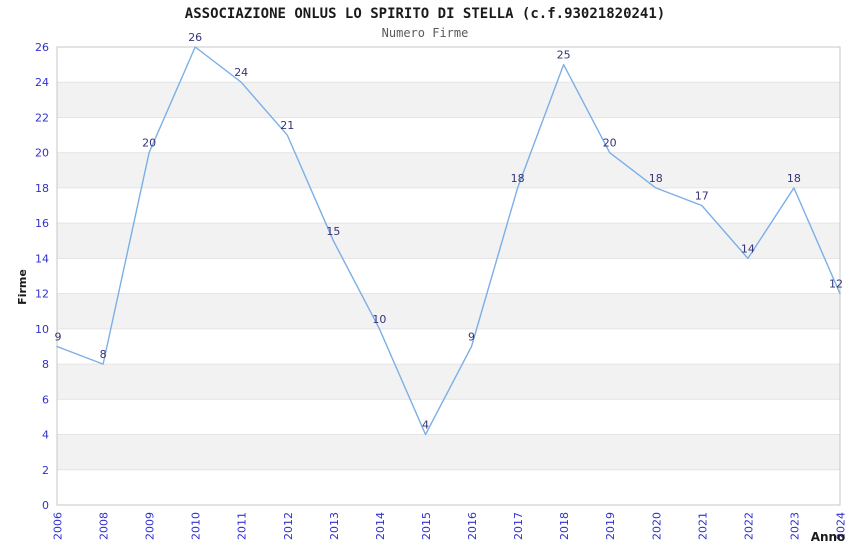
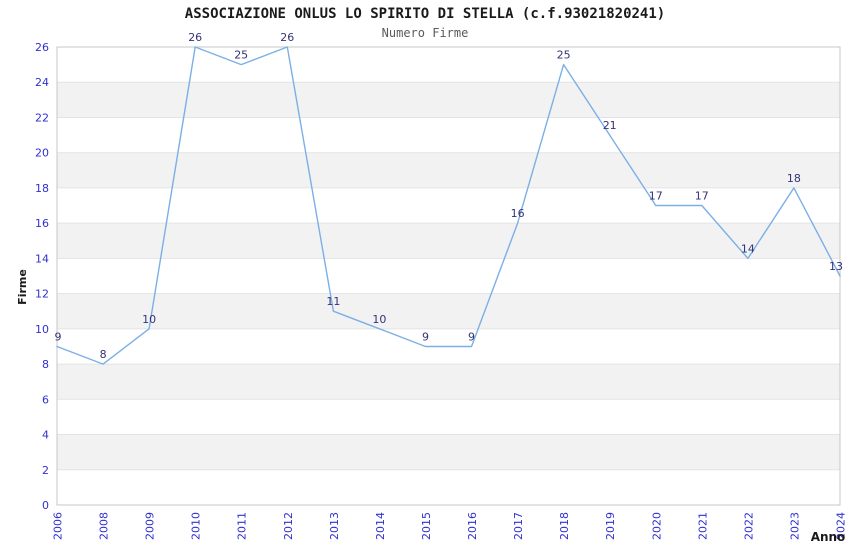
2009: 20 -> 10
2011: 24 -> 25
2012: 21 -> 26
2013: 15 -> 11
2015: 4 -> 9
2017: 18 -> 16
2019: 20 -> 21
2020: 18 -> 17
2024: 12 -> 13
